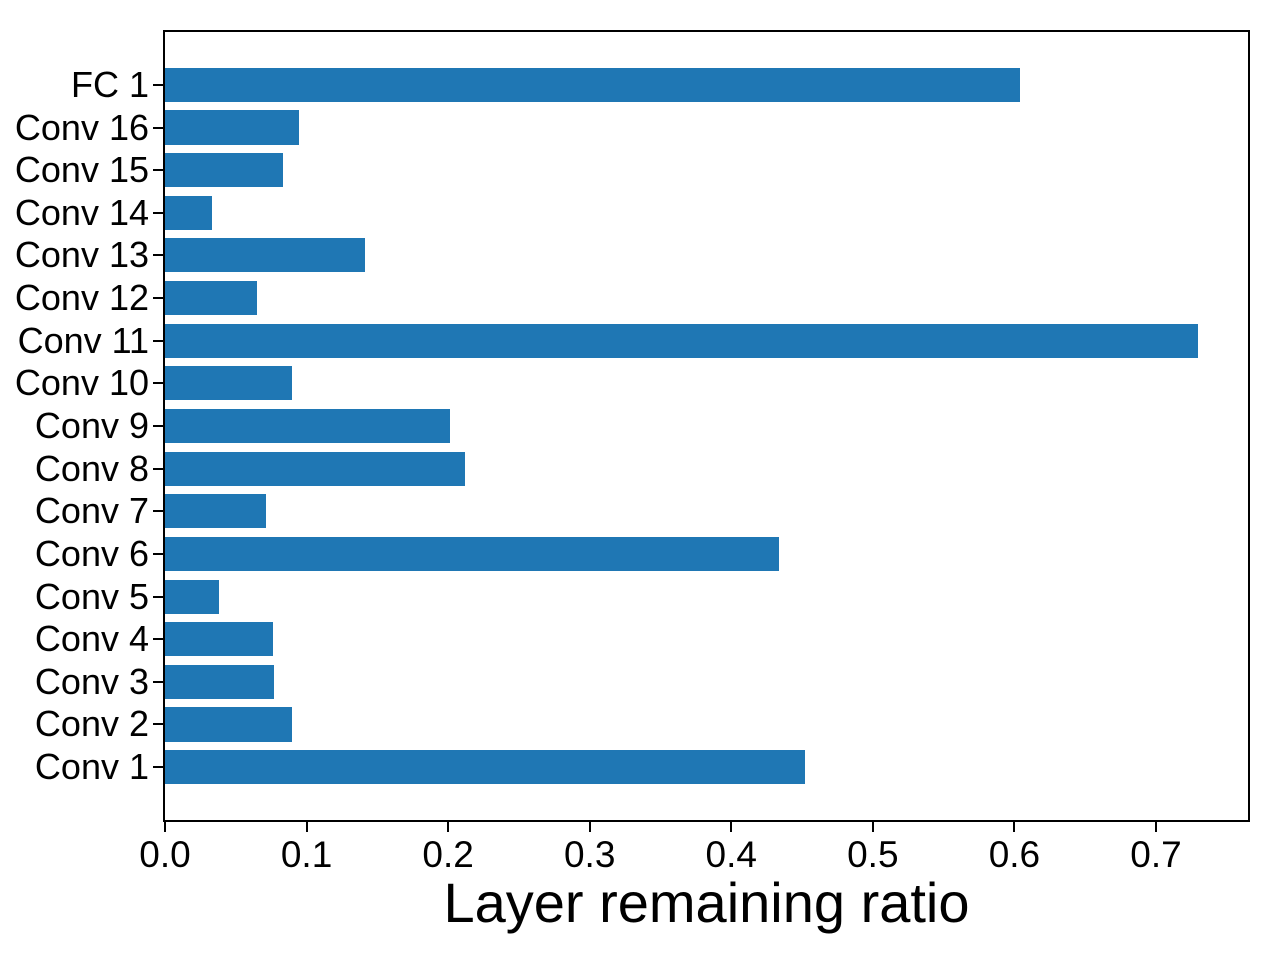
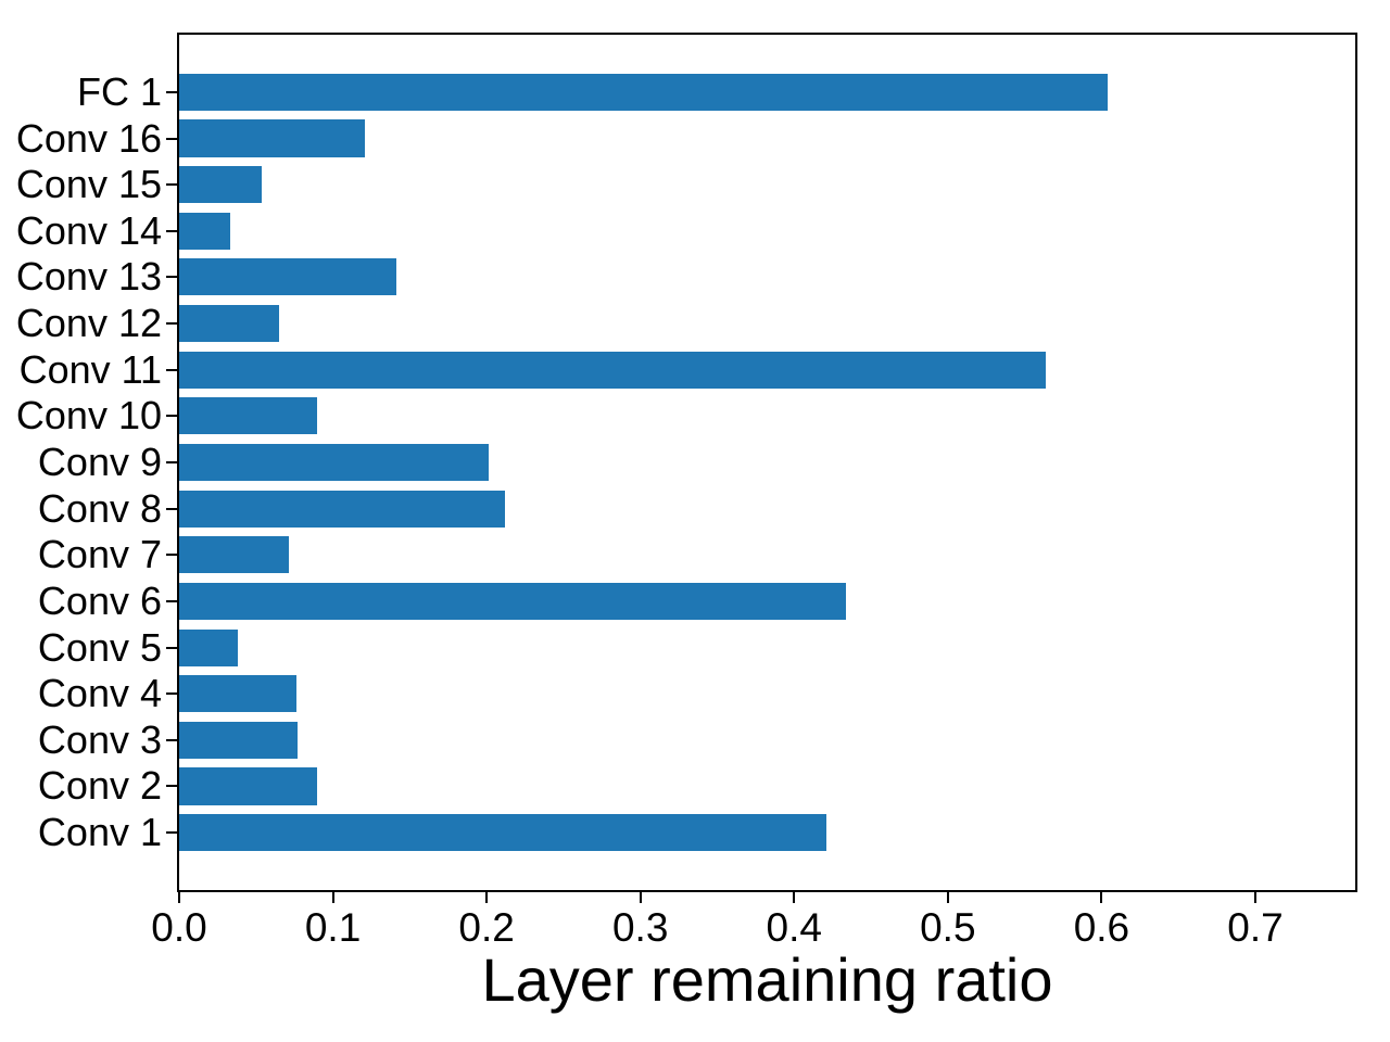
Conv 16: 0.095 -> 0.121
Conv 15: 0.083 -> 0.054
Conv 11: 0.730 -> 0.564
Conv 1: 0.452 -> 0.421
